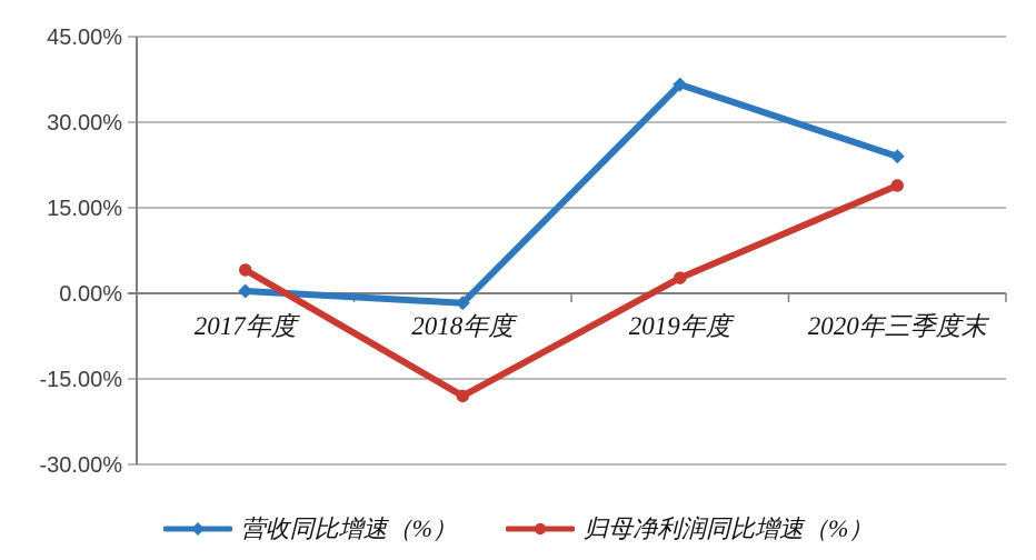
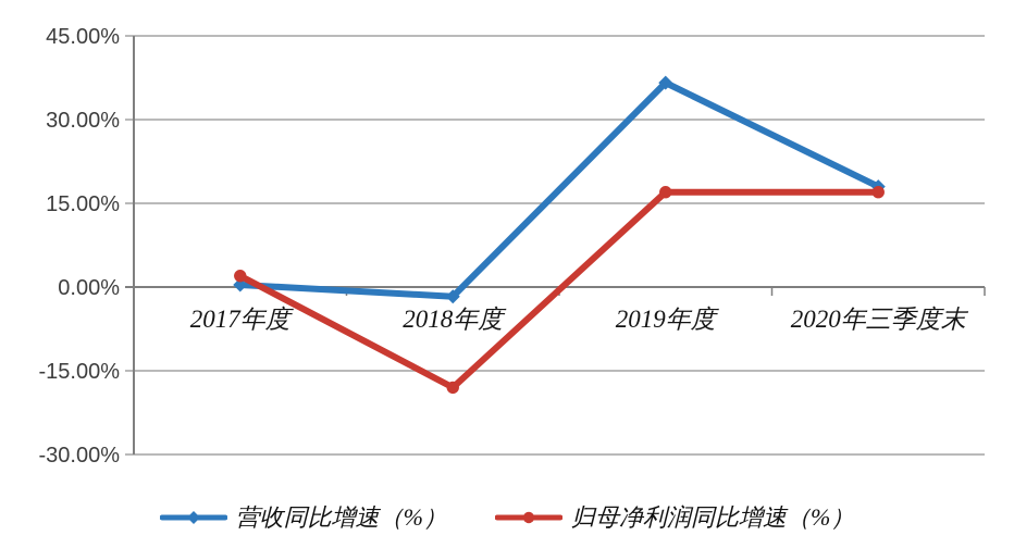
归母净利润同比增速（%）/2017年度: 4% -> 2%
归母净利润同比增速（%）/2019年度: 3% -> 17%
营收同比增速（%）/2020年三季度末: 24% -> 18%
归母净利润同比增速（%）/2020年三季度末: 19% -> 17%
